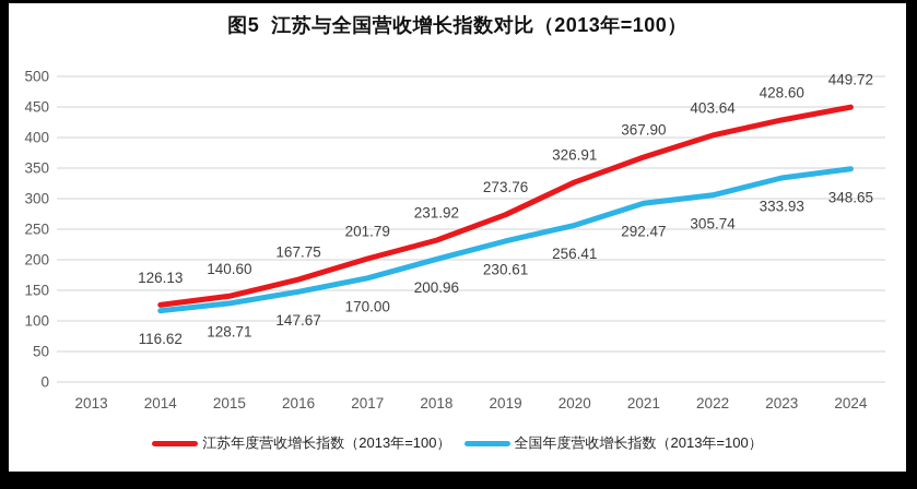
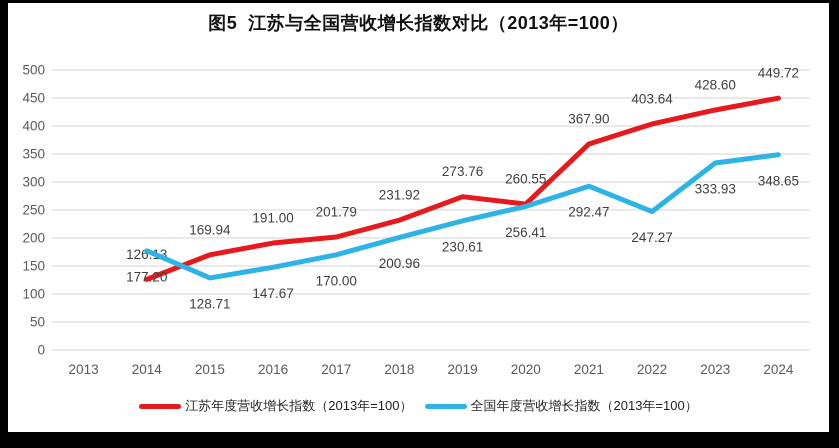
全国年度营收增长指数（2013年=100）/2014: 116.62 -> 177.20
江苏年度营收增长指数（2013年=100）/2015: 140.60 -> 169.94
江苏年度营收增长指数（2013年=100）/2016: 167.75 -> 191.00
江苏年度营收增长指数（2013年=100）/2020: 326.91 -> 260.55
全国年度营收增长指数（2013年=100）/2022: 305.74 -> 247.27
